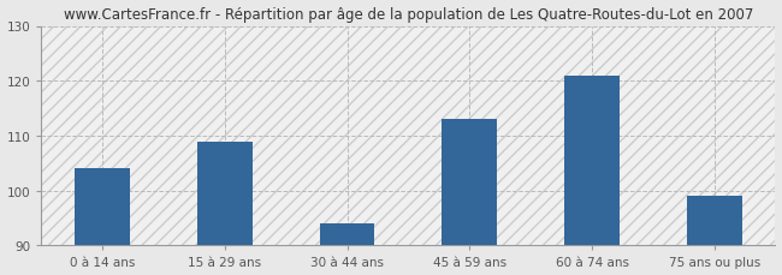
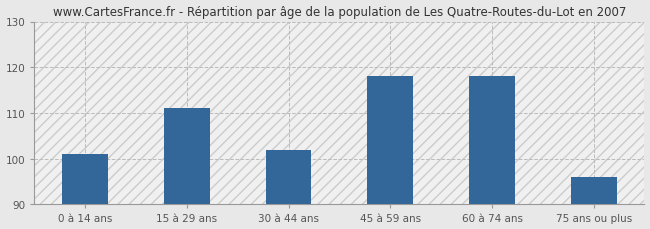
0 à 14 ans: 104 -> 101
15 à 29 ans: 109 -> 111
30 à 44 ans: 94 -> 102
45 à 59 ans: 113 -> 118
60 à 74 ans: 121 -> 118
75 ans ou plus: 99 -> 96
